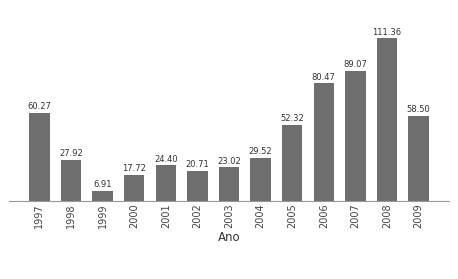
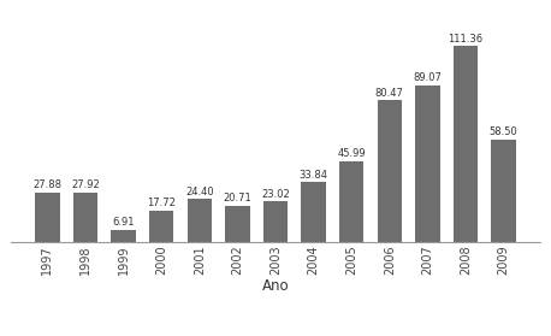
1997: 60.27 -> 27.88
2004: 29.52 -> 33.84
2005: 52.32 -> 45.99
